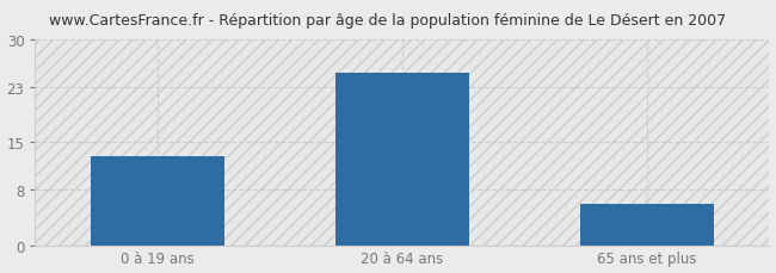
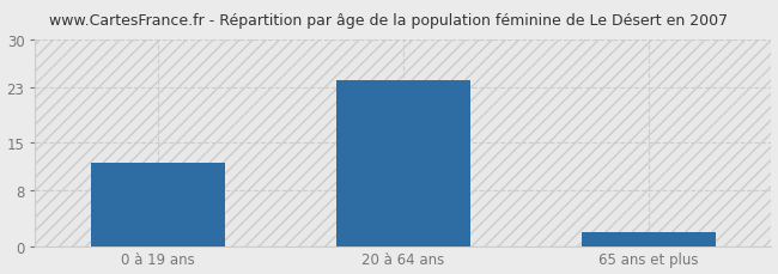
0 à 19 ans: 13 -> 12
20 à 64 ans: 25 -> 24
65 ans et plus: 6 -> 2
